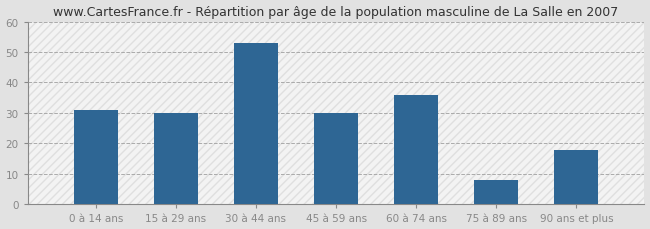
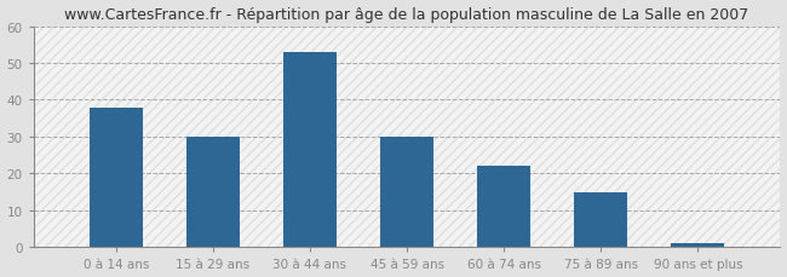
0 à 14 ans: 31 -> 38
60 à 74 ans: 36 -> 22
75 à 89 ans: 8 -> 15
90 ans et plus: 18 -> 1
